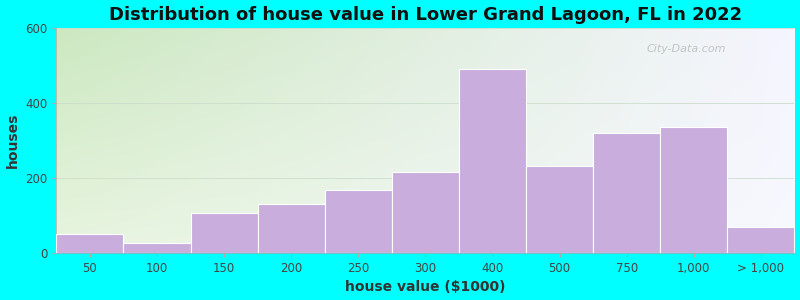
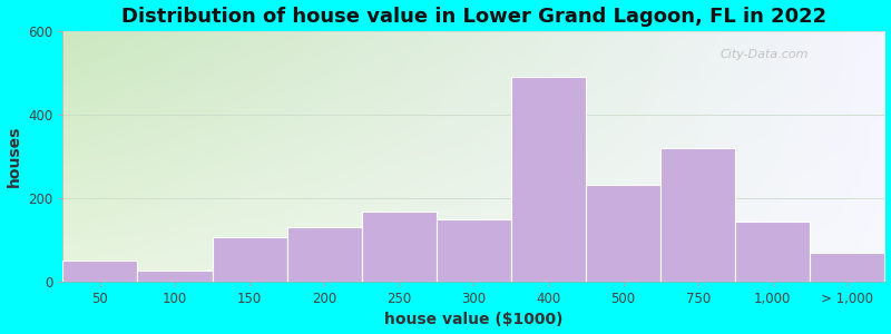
300: 215 -> 148
1,000: 335 -> 143
